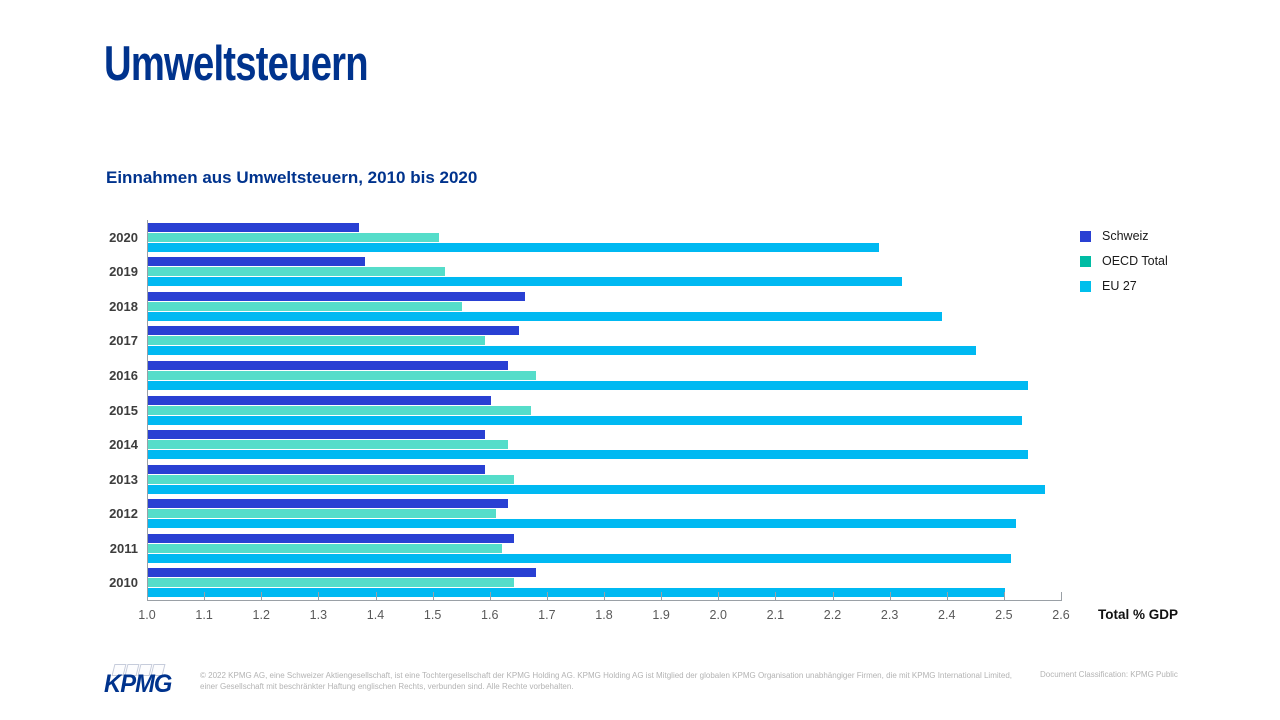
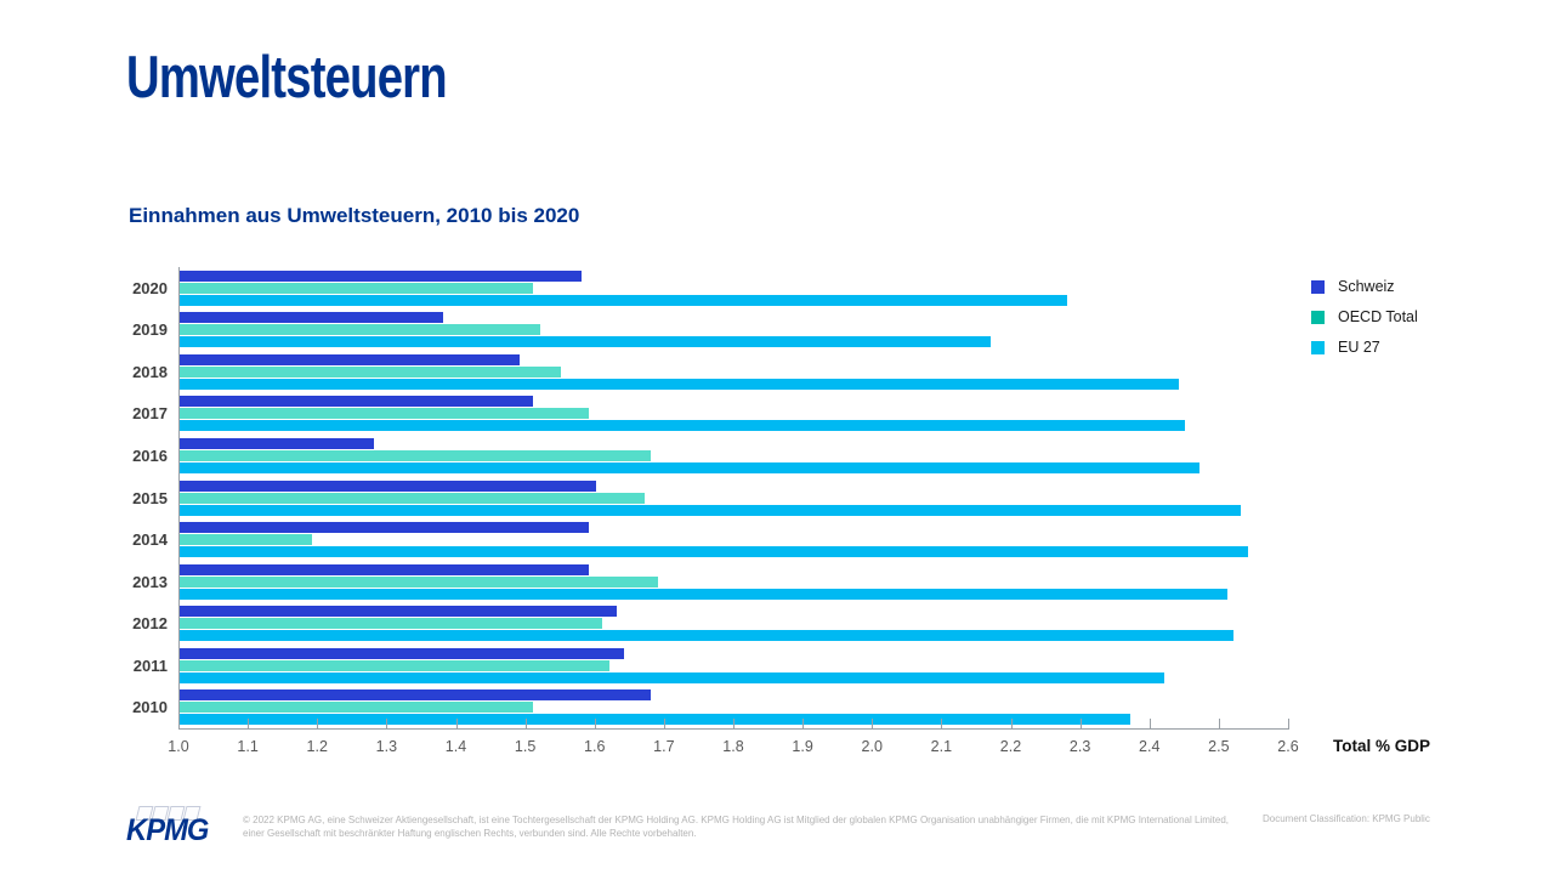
Schweiz/2020: 1.37 -> 1.58
EU 27/2019: 2.32 -> 2.17
Schweiz/2018: 1.66 -> 1.49
EU 27/2018: 2.39 -> 2.44
Schweiz/2017: 1.65 -> 1.51
Schweiz/2016: 1.63 -> 1.28
EU 27/2016: 2.54 -> 2.47
OECD Total/2014: 1.63 -> 1.19
OECD Total/2013: 1.64 -> 1.69
EU 27/2013: 2.57 -> 2.51
EU 27/2011: 2.51 -> 2.42
OECD Total/2010: 1.64 -> 1.51
EU 27/2010: 2.50 -> 2.37
